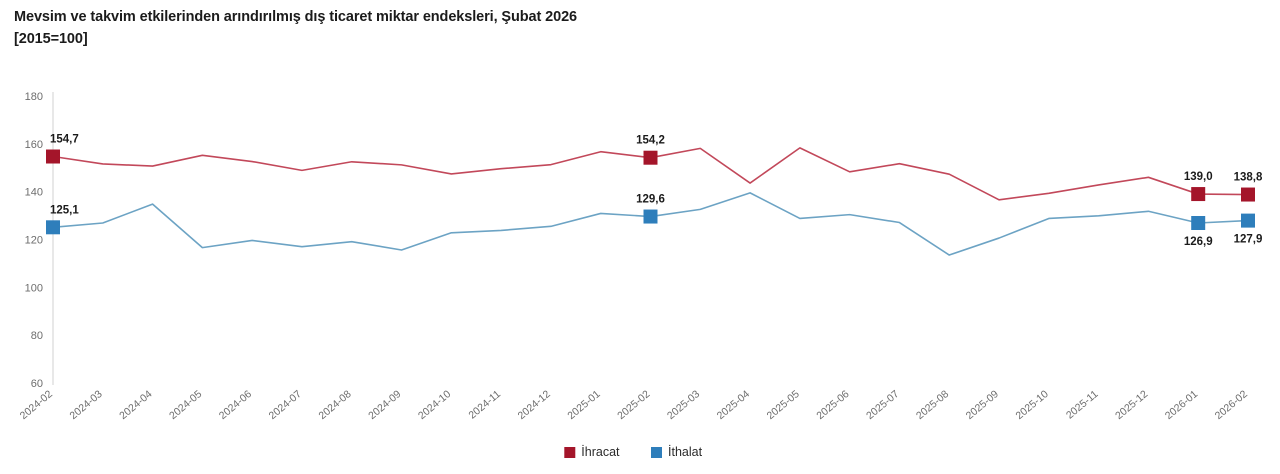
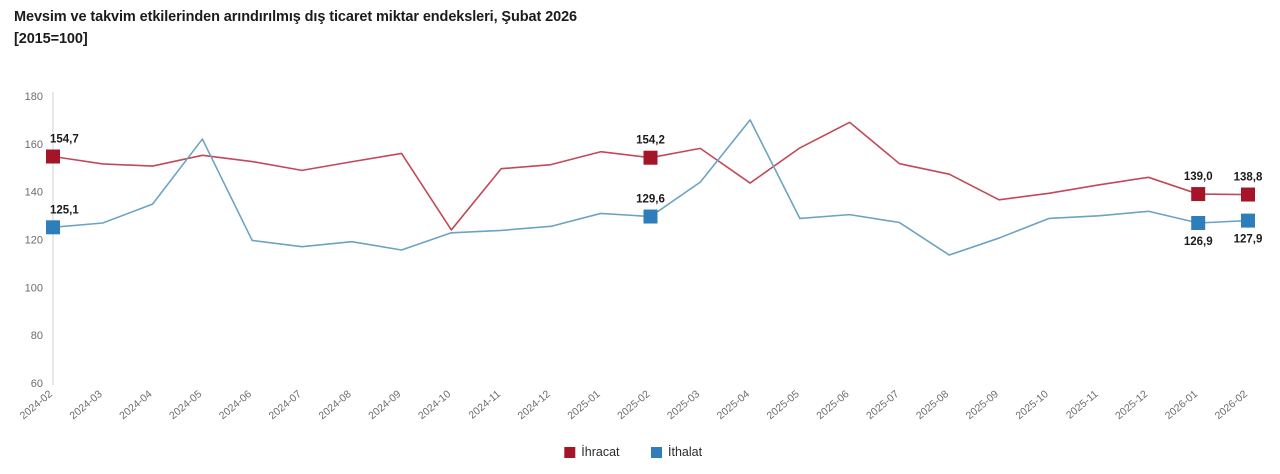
İthalat/2024-05: 117 -> 162
İhracat/2024-09: 151 -> 156
İhracat/2024-10: 147 -> 124
İthalat/2025-03: 133 -> 144
İthalat/2025-04: 140 -> 170
İhracat/2025-06: 148 -> 169
